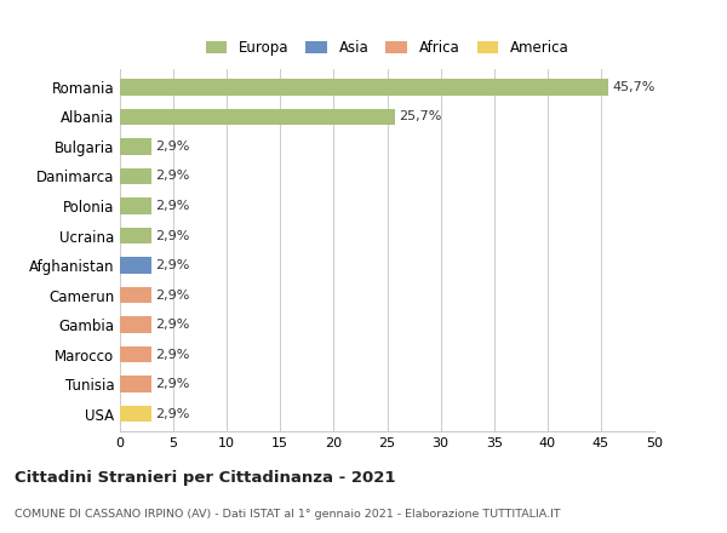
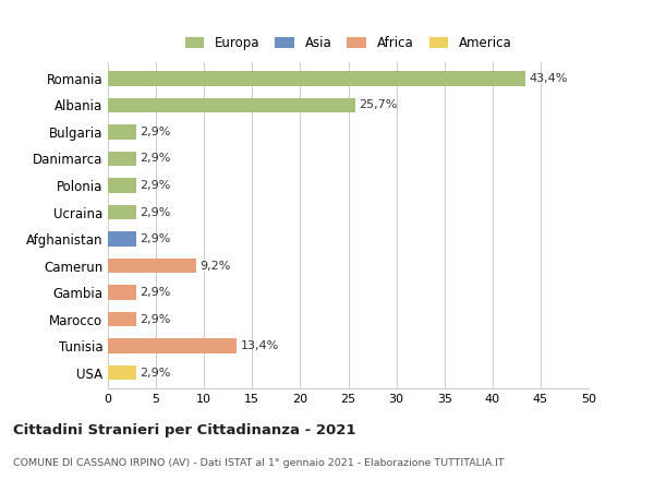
Romania: 45,7% -> 43,4%
Camerun: 2,9% -> 9,2%
Tunisia: 2,9% -> 13,4%
